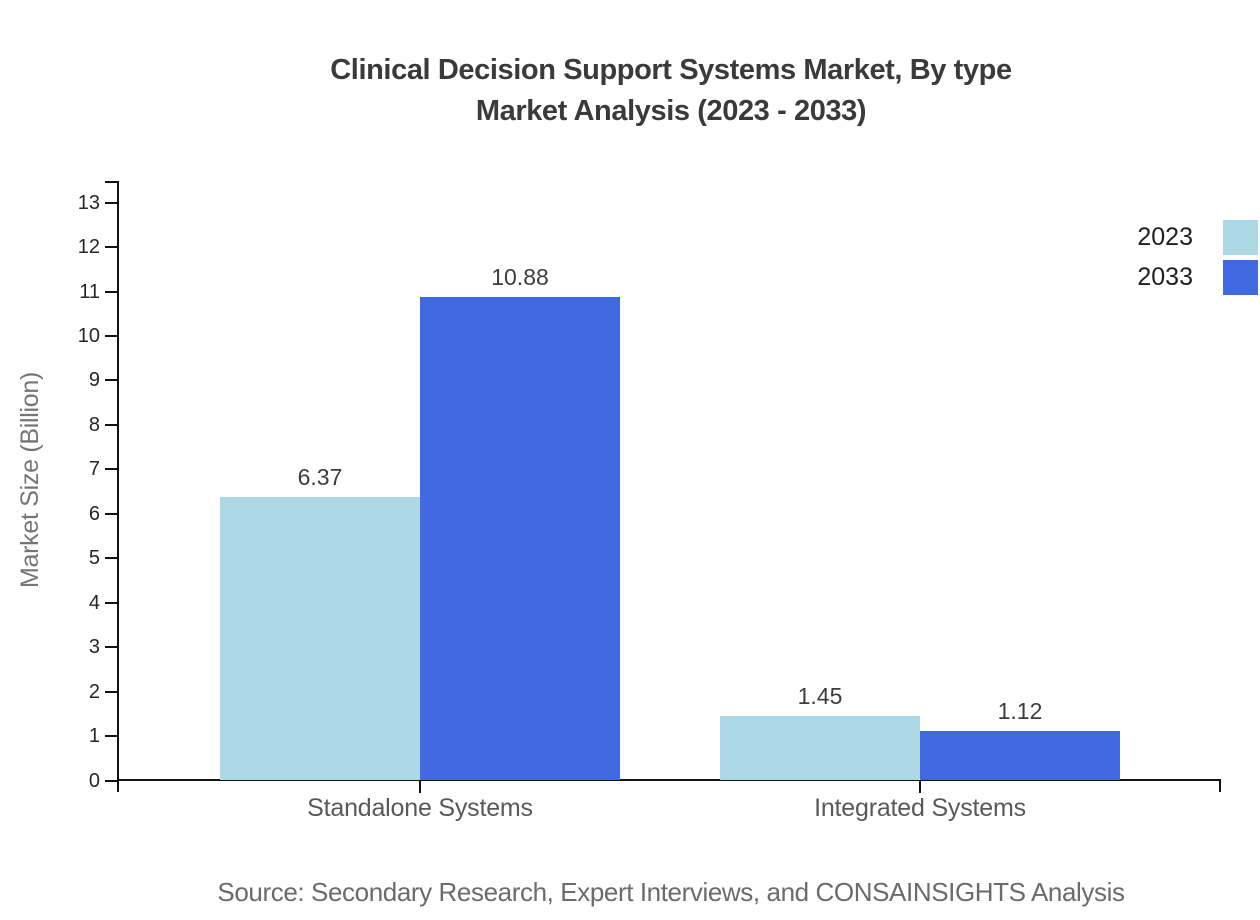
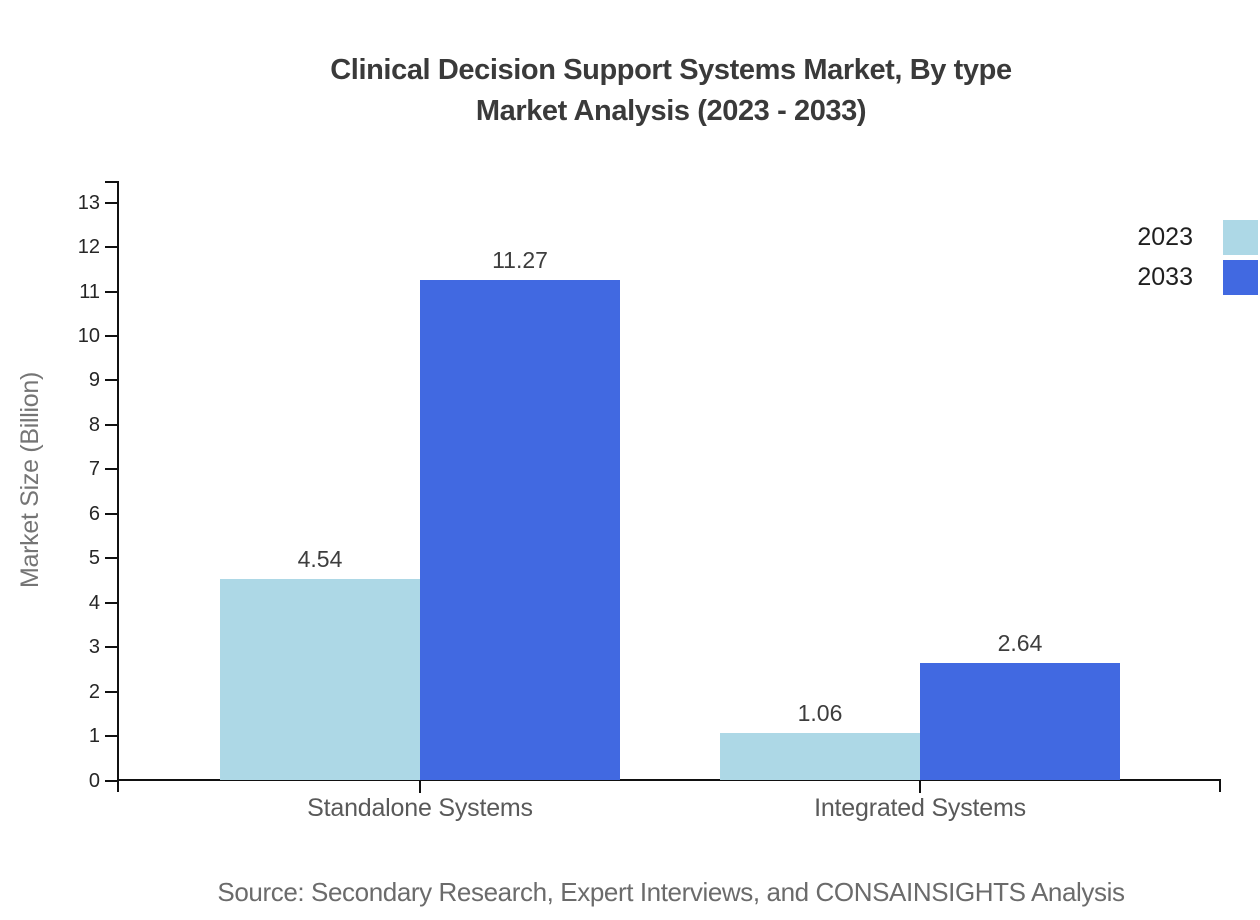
2023/Standalone Systems: 6.37 -> 4.54
2033/Standalone Systems: 10.88 -> 11.27
2023/Integrated Systems: 1.45 -> 1.06
2033/Integrated Systems: 1.12 -> 2.64
